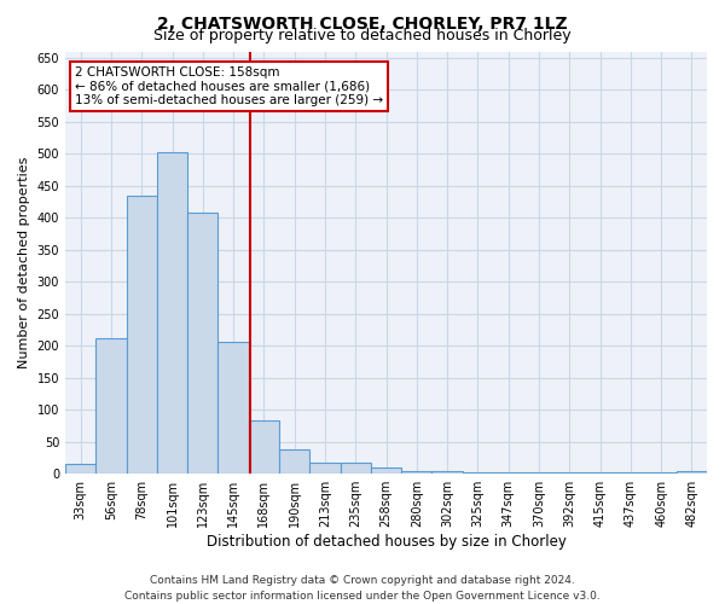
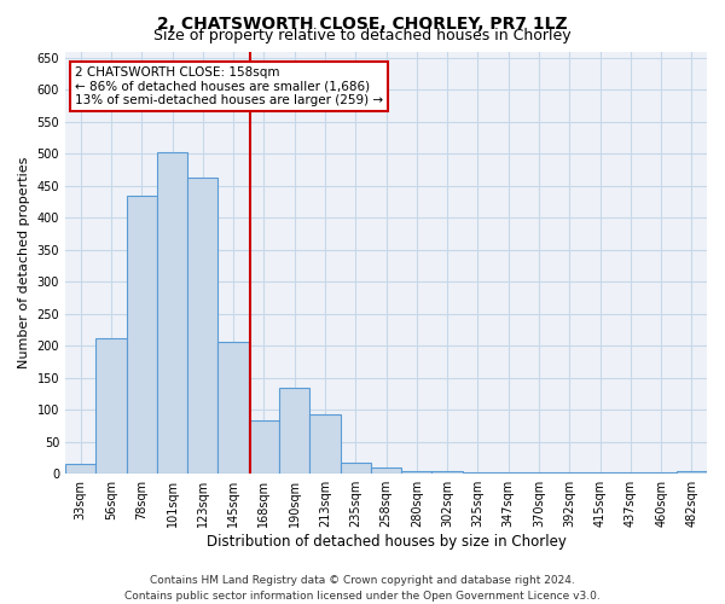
123sqm: 408 -> 462
190sqm: 38 -> 134
213sqm: 18 -> 92
